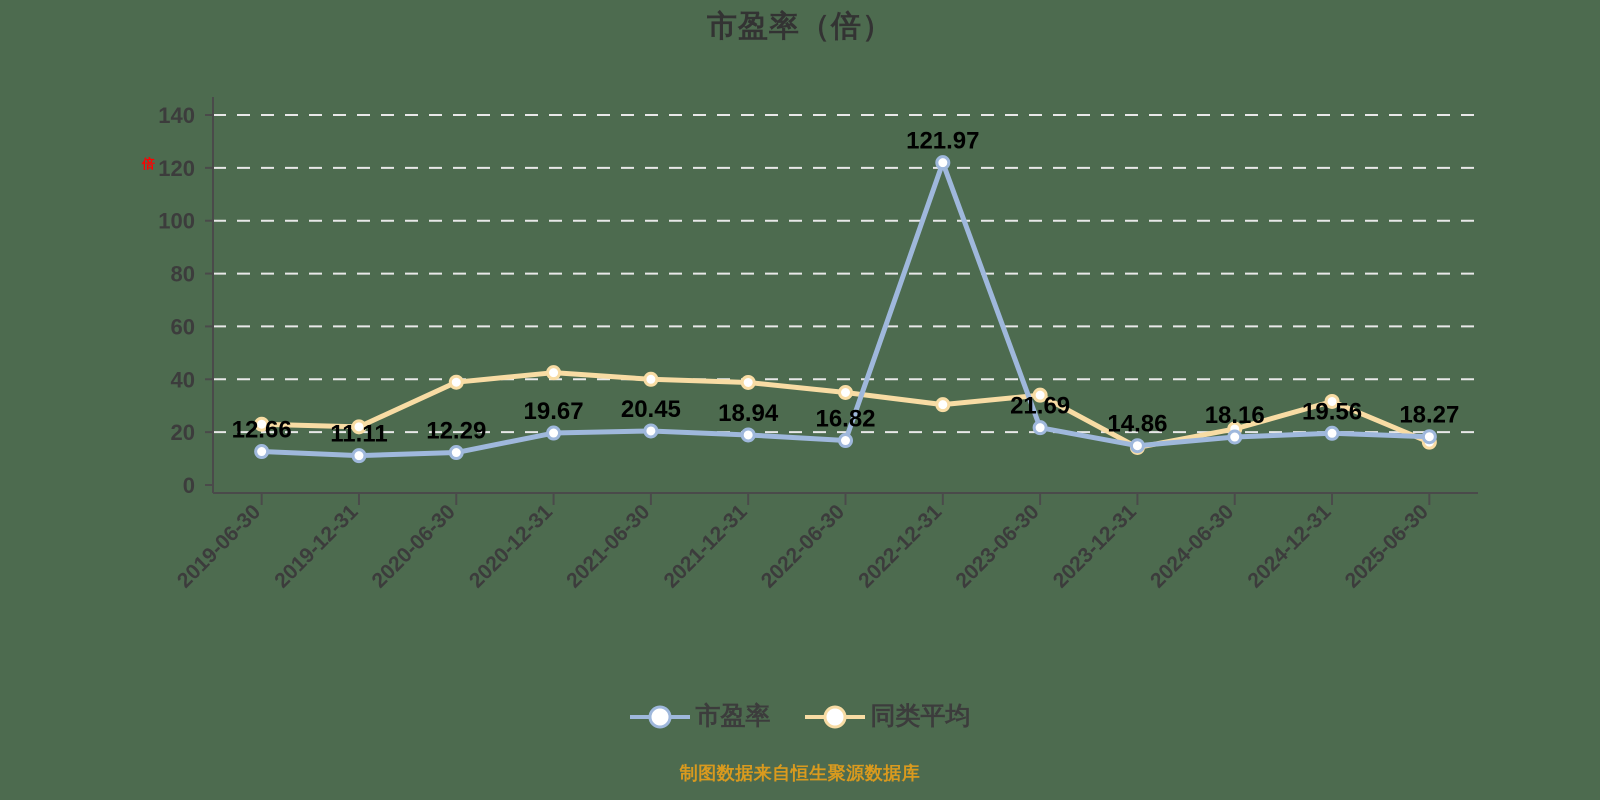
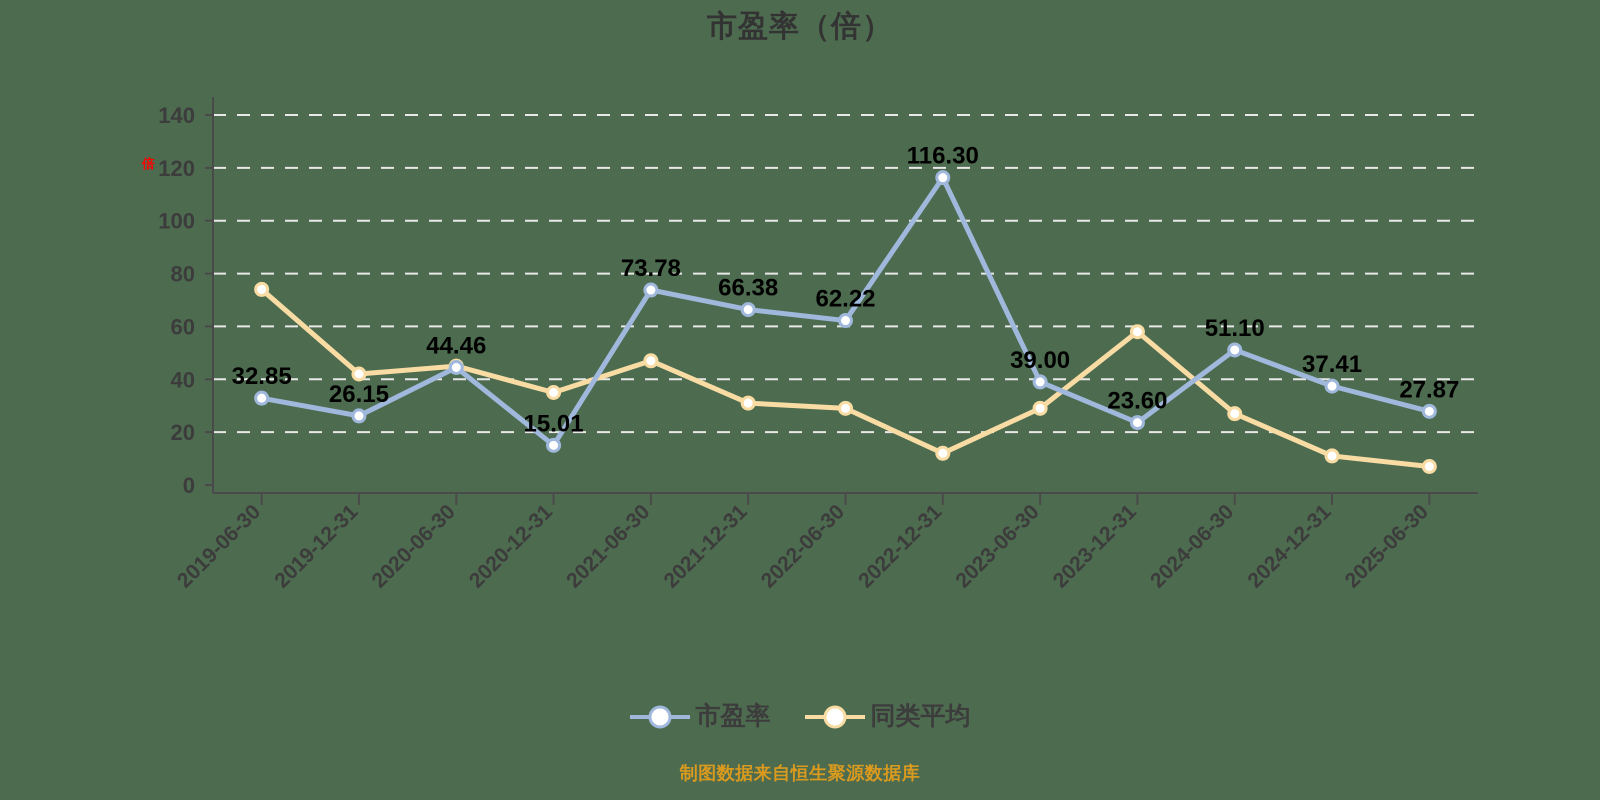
市盈率/2019-06-30: 12.66 -> 32.85
同类平均/2019-06-30: 23 -> 74
市盈率/2019-12-31: 11.11 -> 26.15
同类平均/2019-12-31: 22 -> 42
市盈率/2020-06-30: 12.29 -> 44.46
同类平均/2020-06-30: 39 -> 45
市盈率/2020-12-31: 19.67 -> 15.01
同类平均/2020-12-31: 42 -> 35
市盈率/2021-06-30: 20.45 -> 73.78
同类平均/2021-06-30: 40 -> 47
市盈率/2021-12-31: 18.94 -> 66.38
同类平均/2021-12-31: 39 -> 31
市盈率/2022-06-30: 16.82 -> 62.22
同类平均/2022-06-30: 35 -> 29
市盈率/2022-12-31: 121.97 -> 116.30
同类平均/2022-12-31: 30 -> 12
市盈率/2023-06-30: 21.69 -> 39.00
同类平均/2023-06-30: 34 -> 29
市盈率/2023-12-31: 14.86 -> 23.60
同类平均/2023-12-31: 14 -> 58
市盈率/2024-06-30: 18.16 -> 51.10
同类平均/2024-06-30: 21 -> 27
市盈率/2024-12-31: 19.56 -> 37.41
同类平均/2024-12-31: 32 -> 11
市盈率/2025-06-30: 18.27 -> 27.87
同类平均/2025-06-30: 16 -> 7
